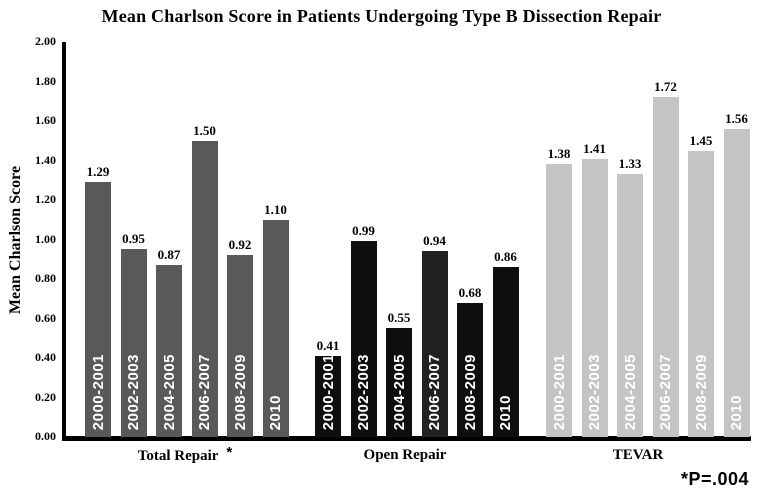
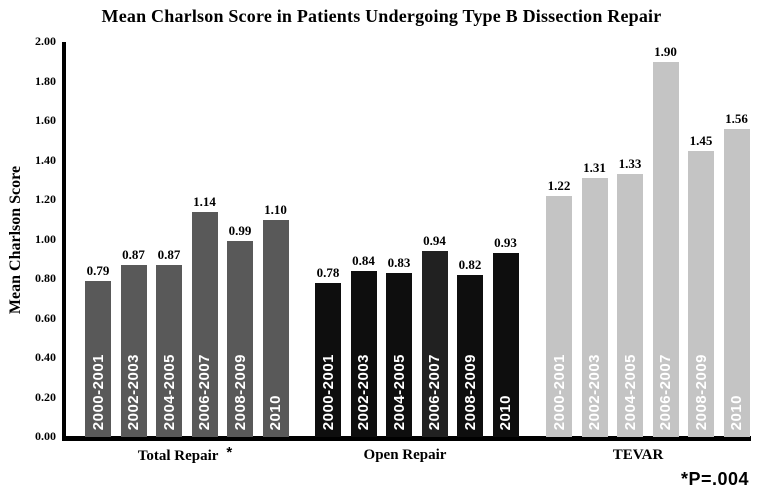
Total Repair/2000-2001: 1.29 -> 0.79
Open Repair/2000-2001: 0.41 -> 0.78
TEVAR/2000-2001: 1.38 -> 1.22
Total Repair/2002-2003: 0.95 -> 0.87
Open Repair/2002-2003: 0.99 -> 0.84
TEVAR/2002-2003: 1.41 -> 1.31
Open Repair/2004-2005: 0.55 -> 0.83
Total Repair/2006-2007: 1.50 -> 1.14
TEVAR/2006-2007: 1.72 -> 1.90
Total Repair/2008-2009: 0.92 -> 0.99
Open Repair/2008-2009: 0.68 -> 0.82
Open Repair/2010: 0.86 -> 0.93
